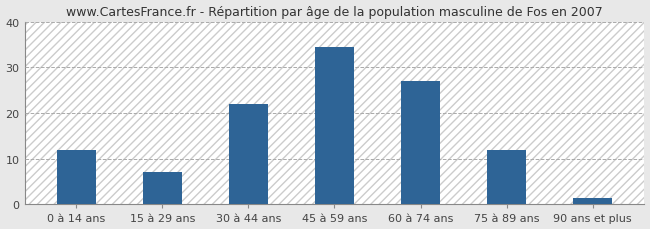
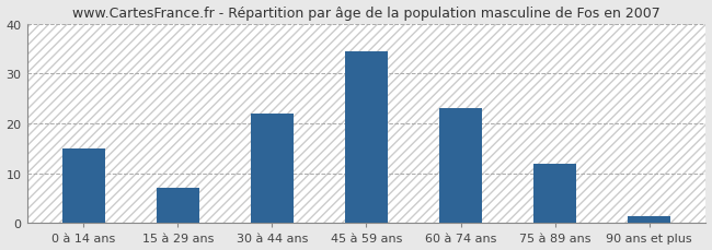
0 à 14 ans: 12.0 -> 15.0
60 à 74 ans: 27.0 -> 23.0
